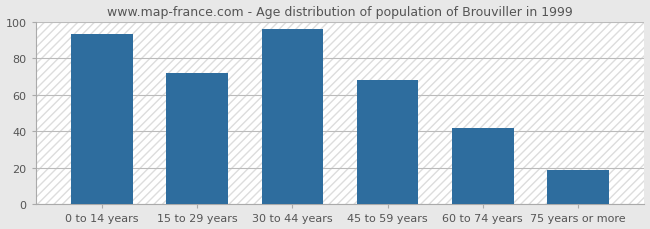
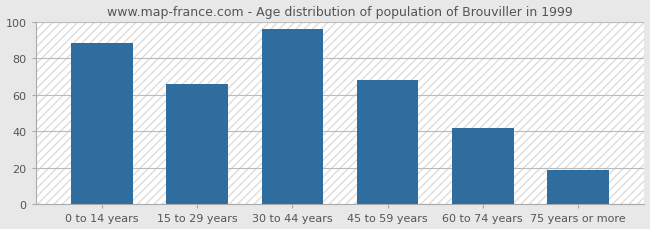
0 to 14 years: 93 -> 88
15 to 29 years: 72 -> 66
